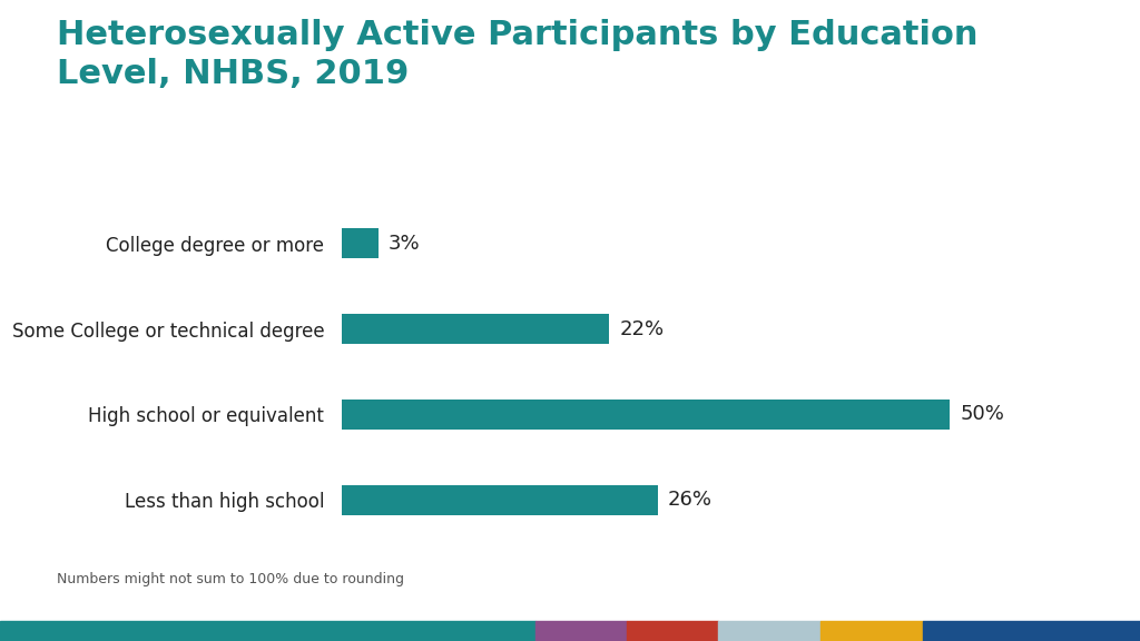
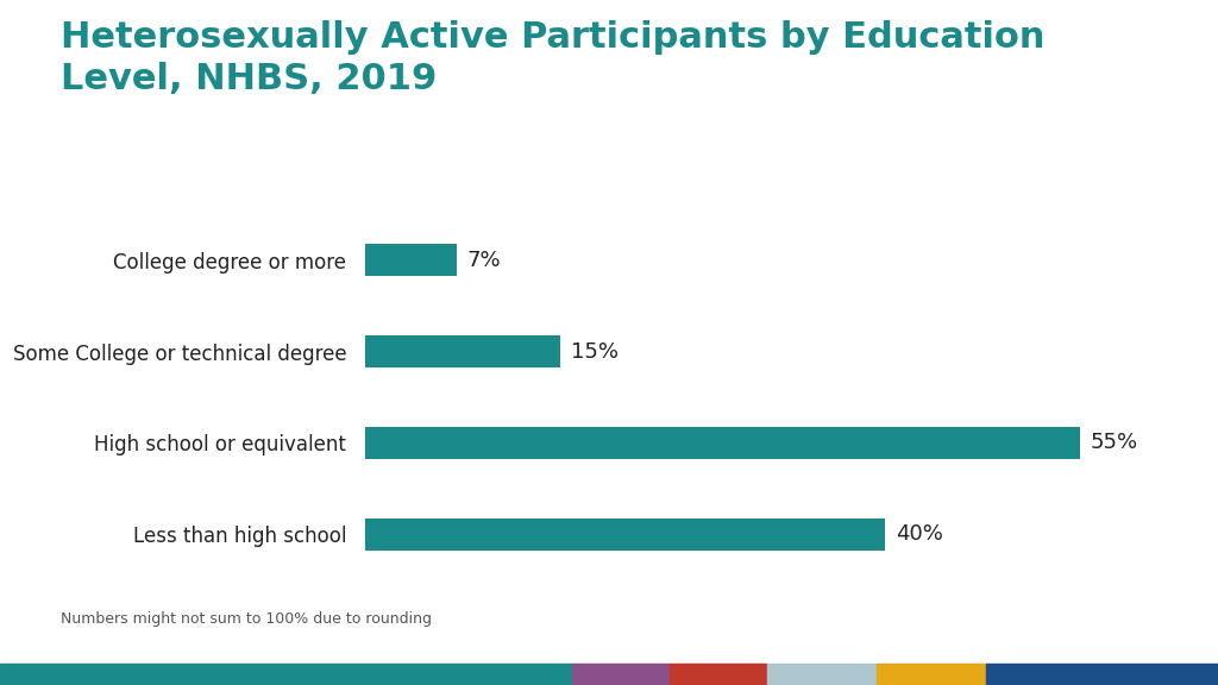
College degree or more: 3% -> 7%
Some College or technical degree: 22% -> 15%
High school or equivalent: 50% -> 55%
Less than high school: 26% -> 40%
